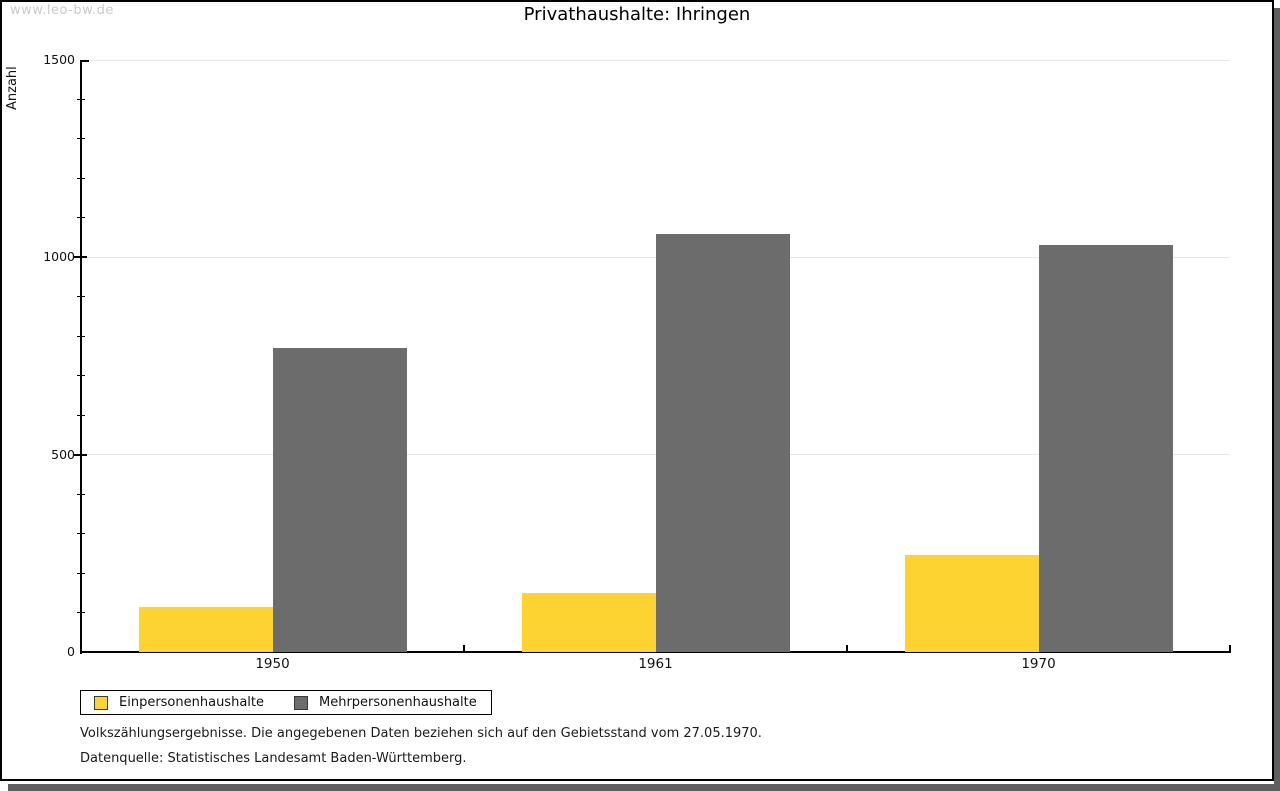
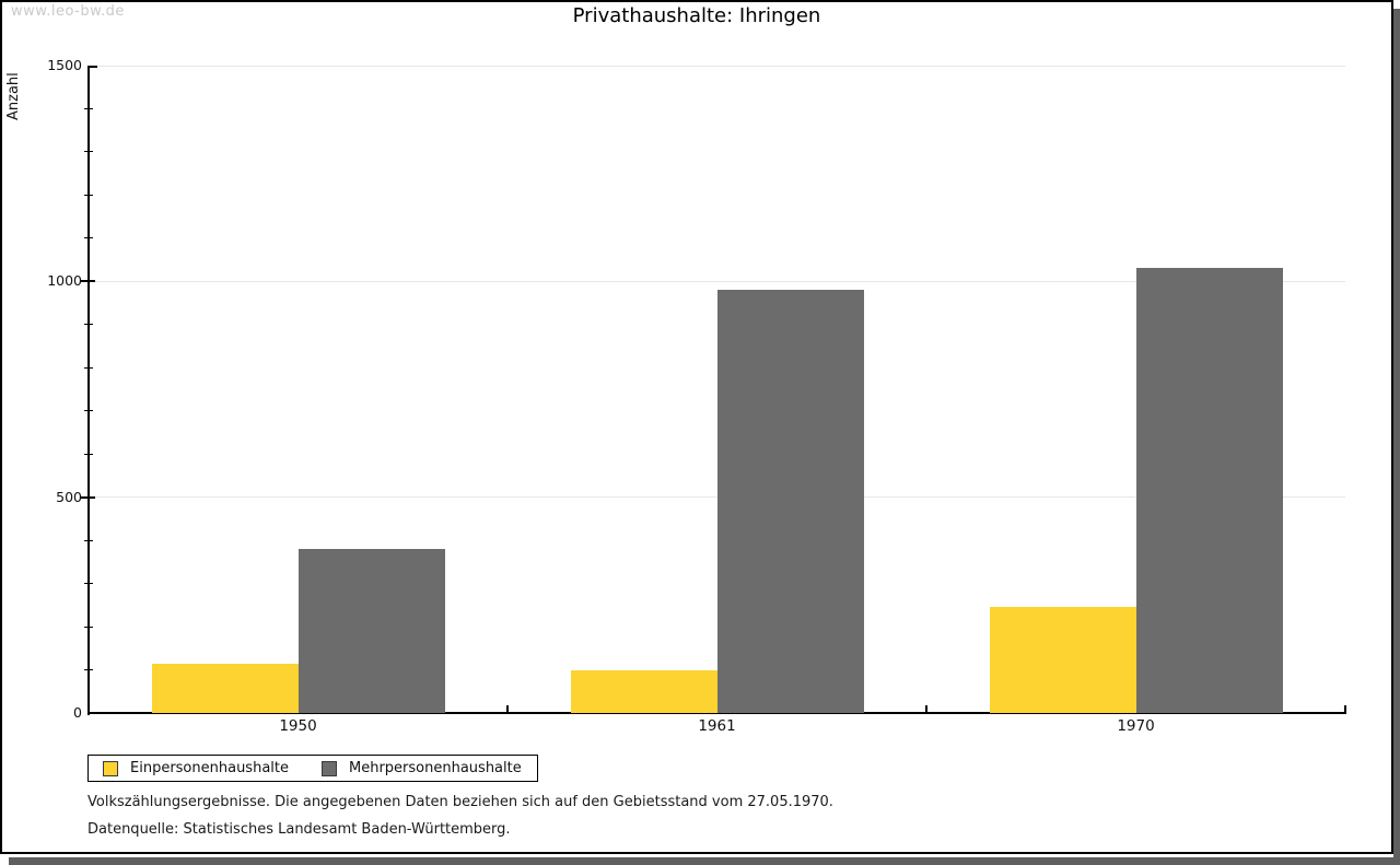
Mehrpersonenhaushalte/1950: 770 -> 380
Einpersonenhaushalte/1961: 150 -> 100
Mehrpersonenhaushalte/1961: 1060 -> 980
